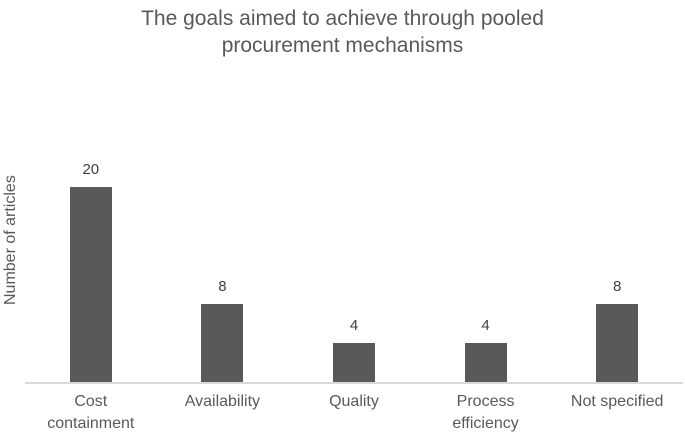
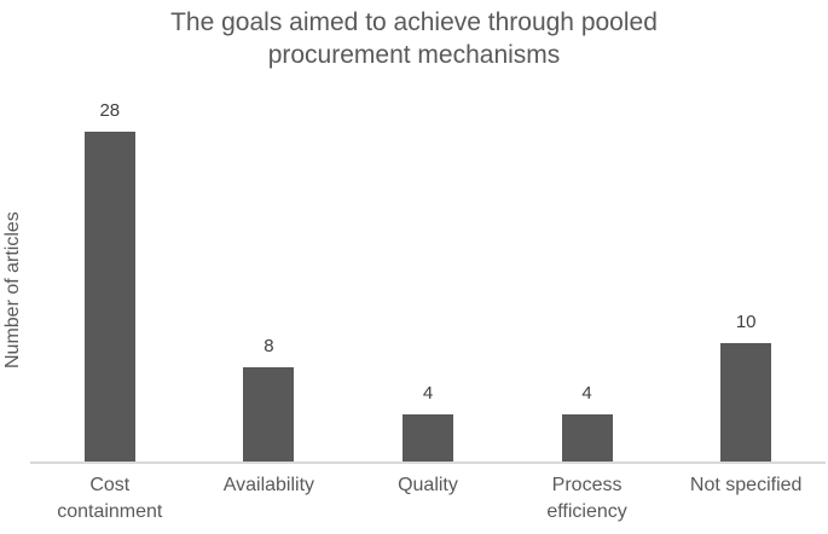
Cost containment: 20 -> 28
Not specified: 8 -> 10
